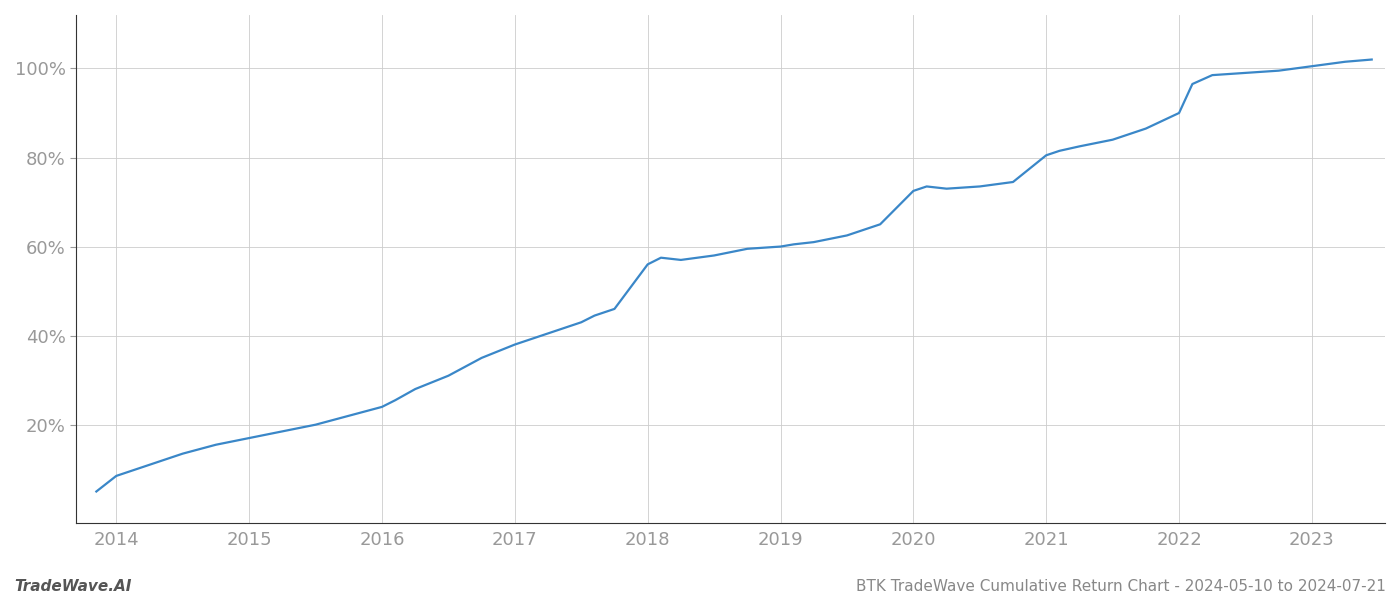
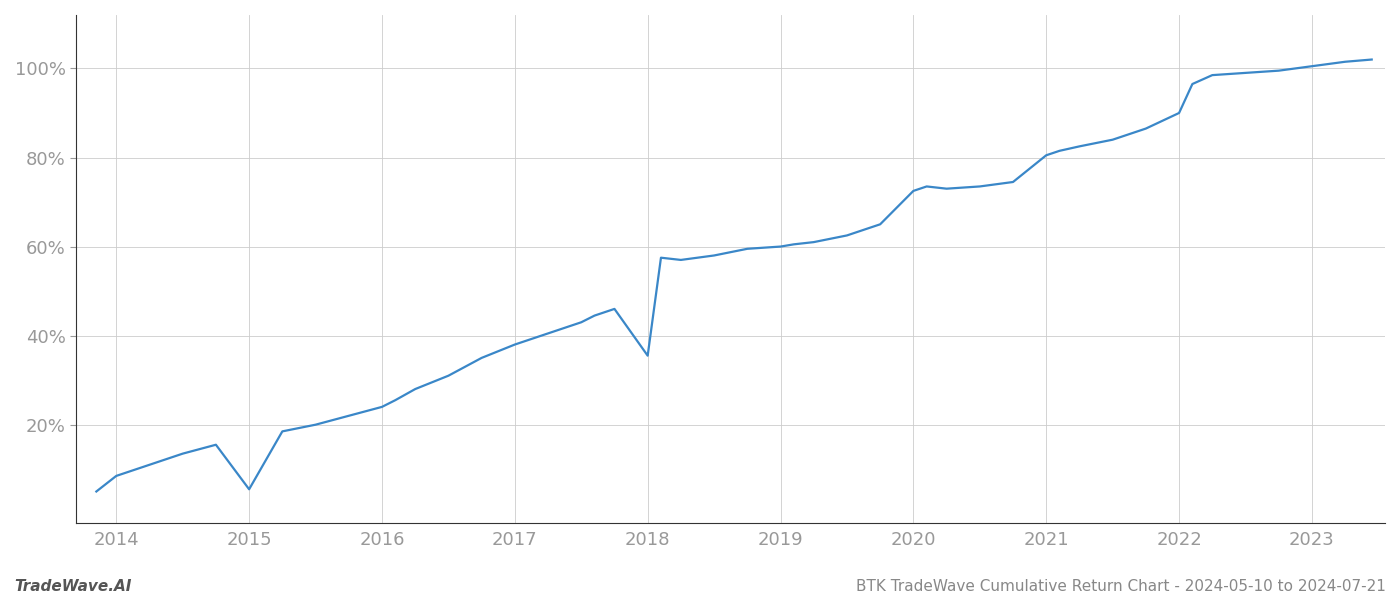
2015: 17.0% -> 5.5%
2018: 56.0% -> 35.5%
